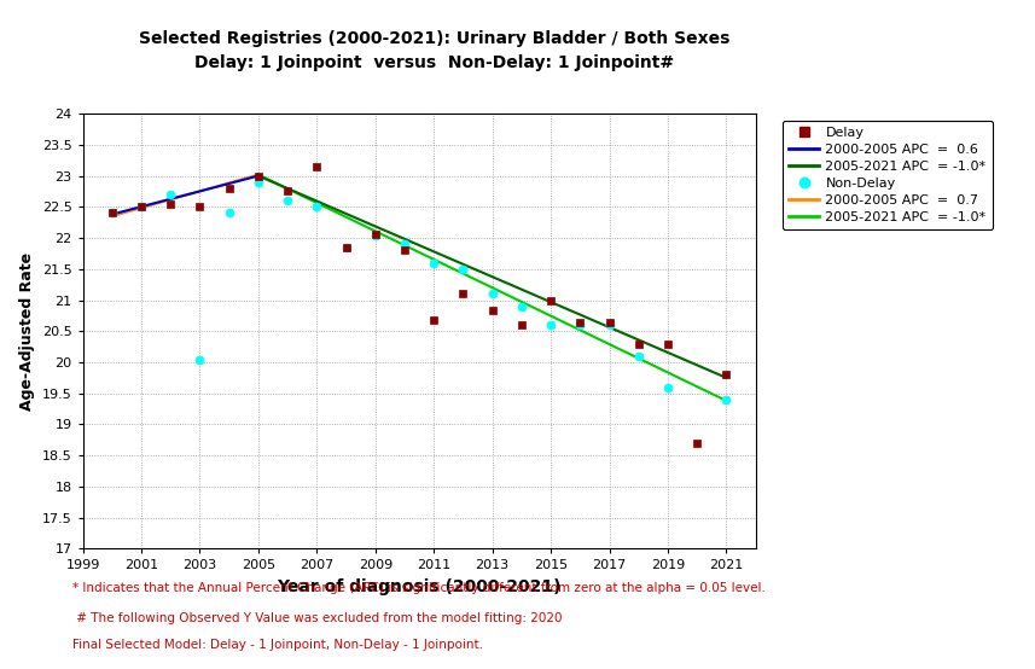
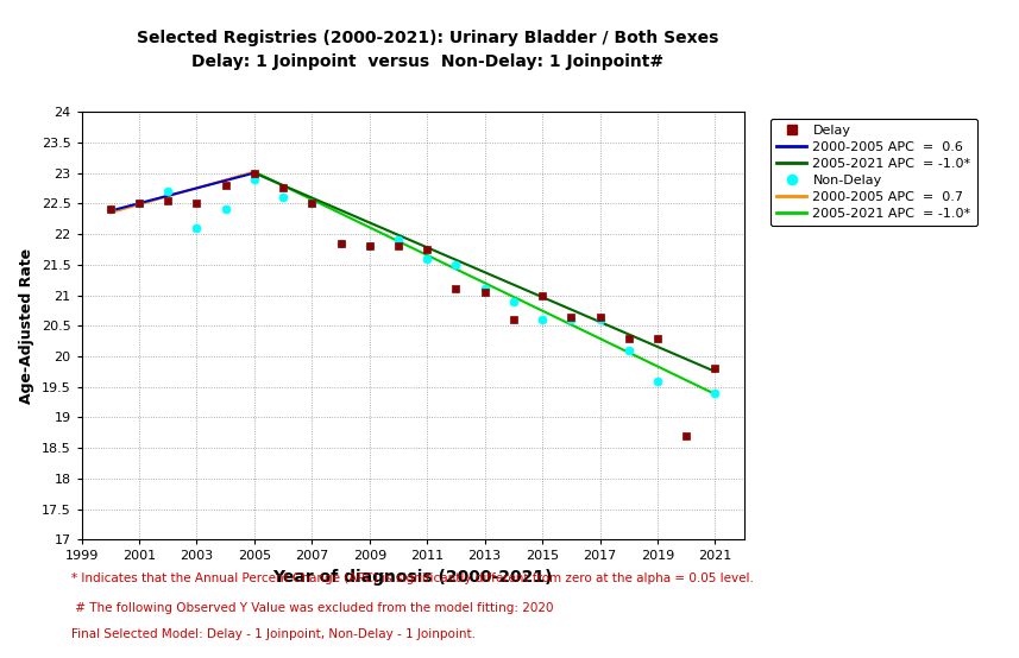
Non-Delay/2003: 20.04 -> 22.10
Delay/2007: 23.14 -> 22.50
Delay/2009: 22.06 -> 21.80
Non-Delay/2009: 22.04 -> 21.80
Delay/2011: 20.68 -> 21.75
Delay/2013: 20.84 -> 21.05
